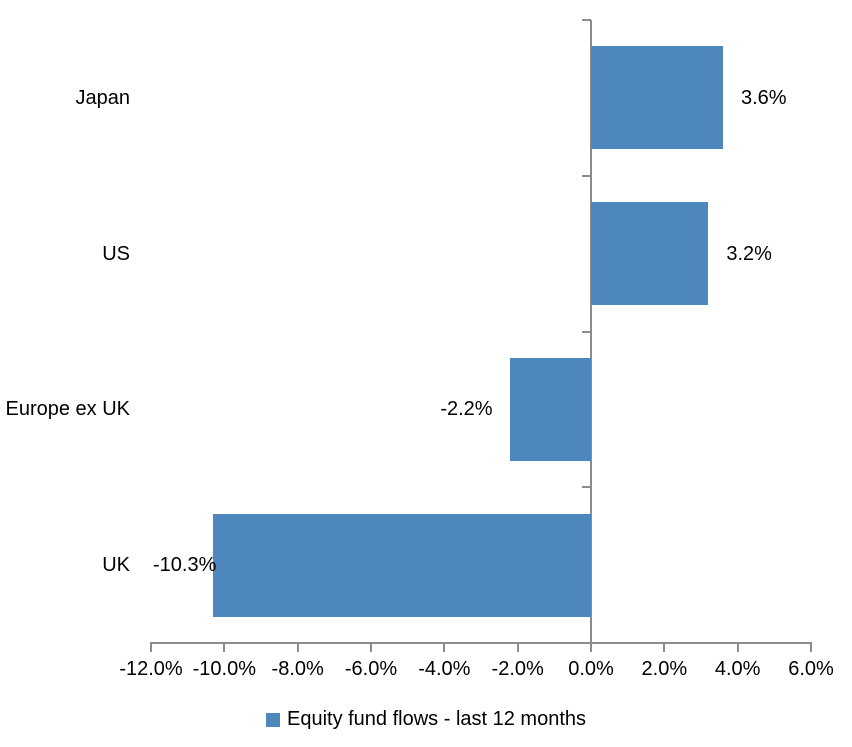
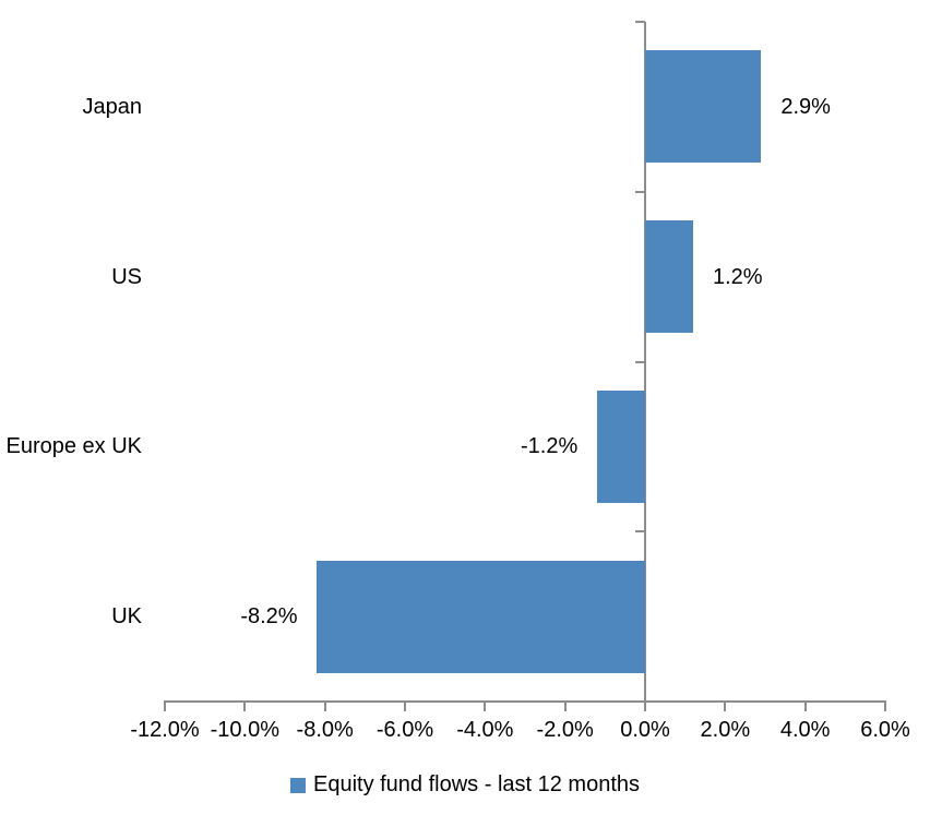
Japan: 3.6% -> 2.9%
US: 3.2% -> 1.2%
Europe ex UK: -2.2% -> -1.2%
UK: -10.3% -> -8.2%
